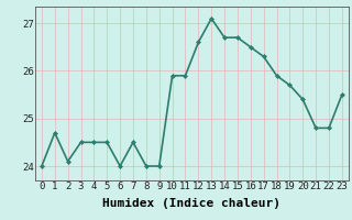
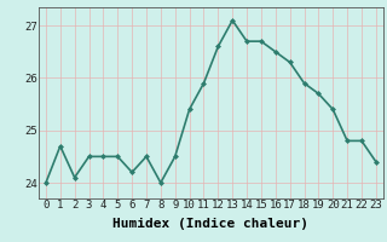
6: 24.0 -> 24.2
9: 24.0 -> 24.5
10: 25.9 -> 25.4
23: 25.5 -> 24.4
